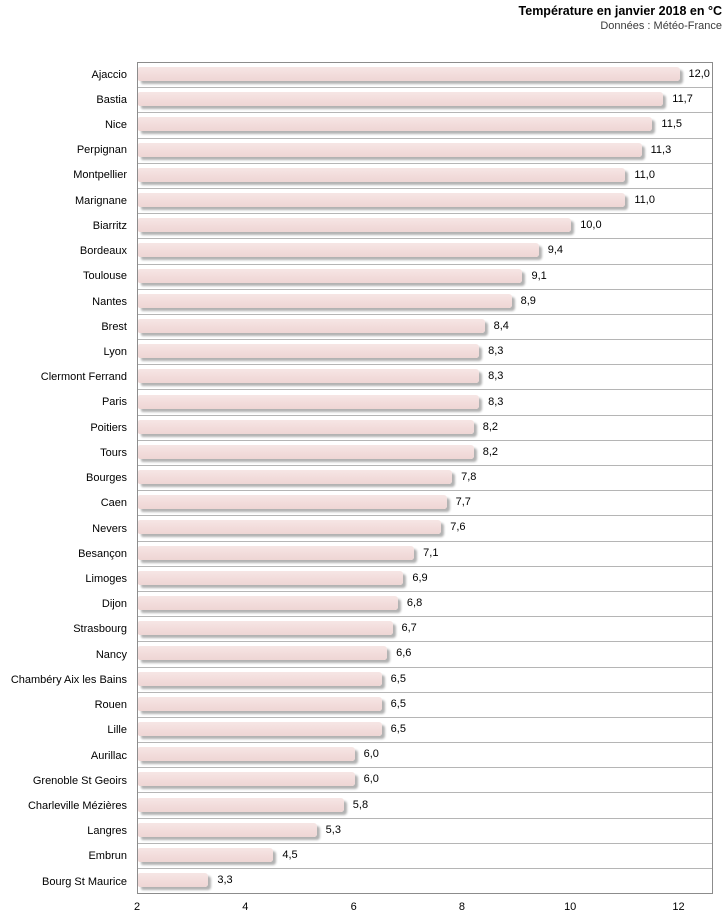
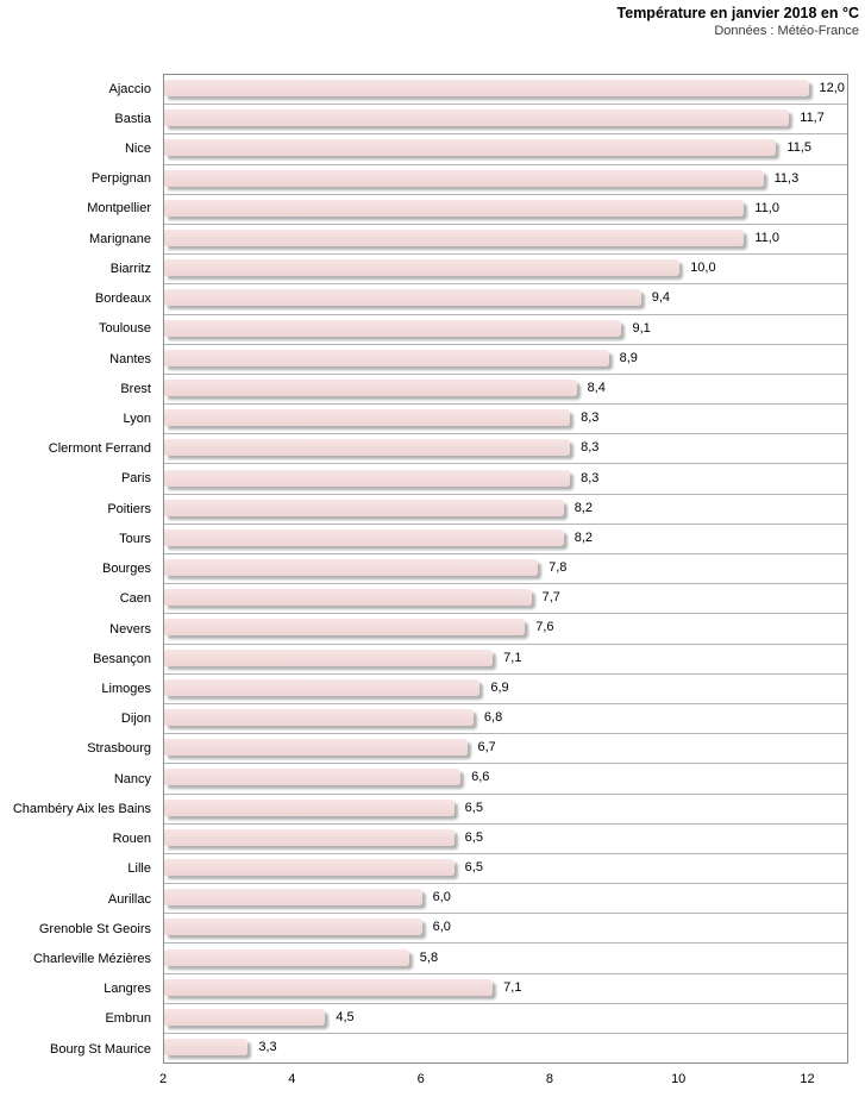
Langres: 5,3 -> 7,1
